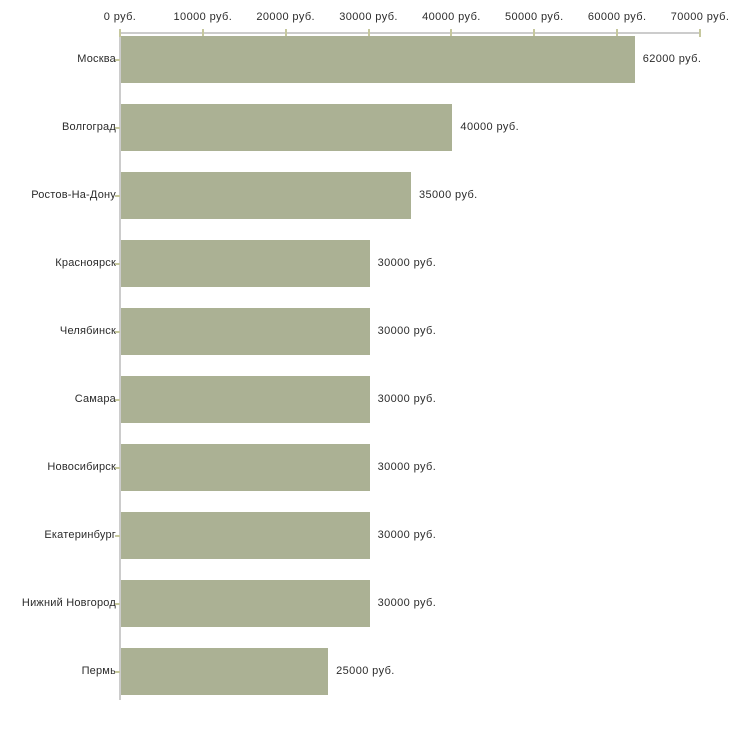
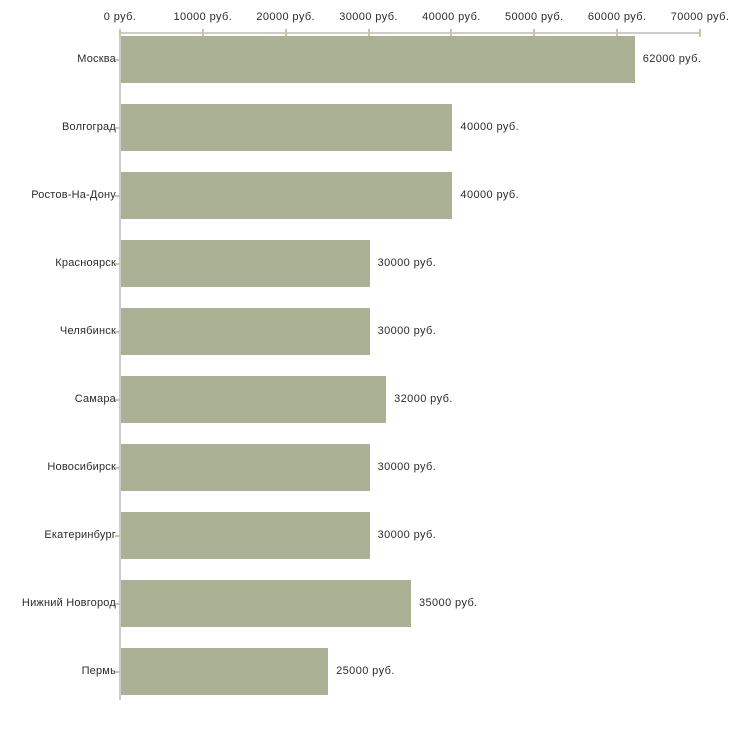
Ростов-На-Дону: 35000 -> 40000
Самара: 30000 -> 32000
Нижний Новгород: 30000 -> 35000
